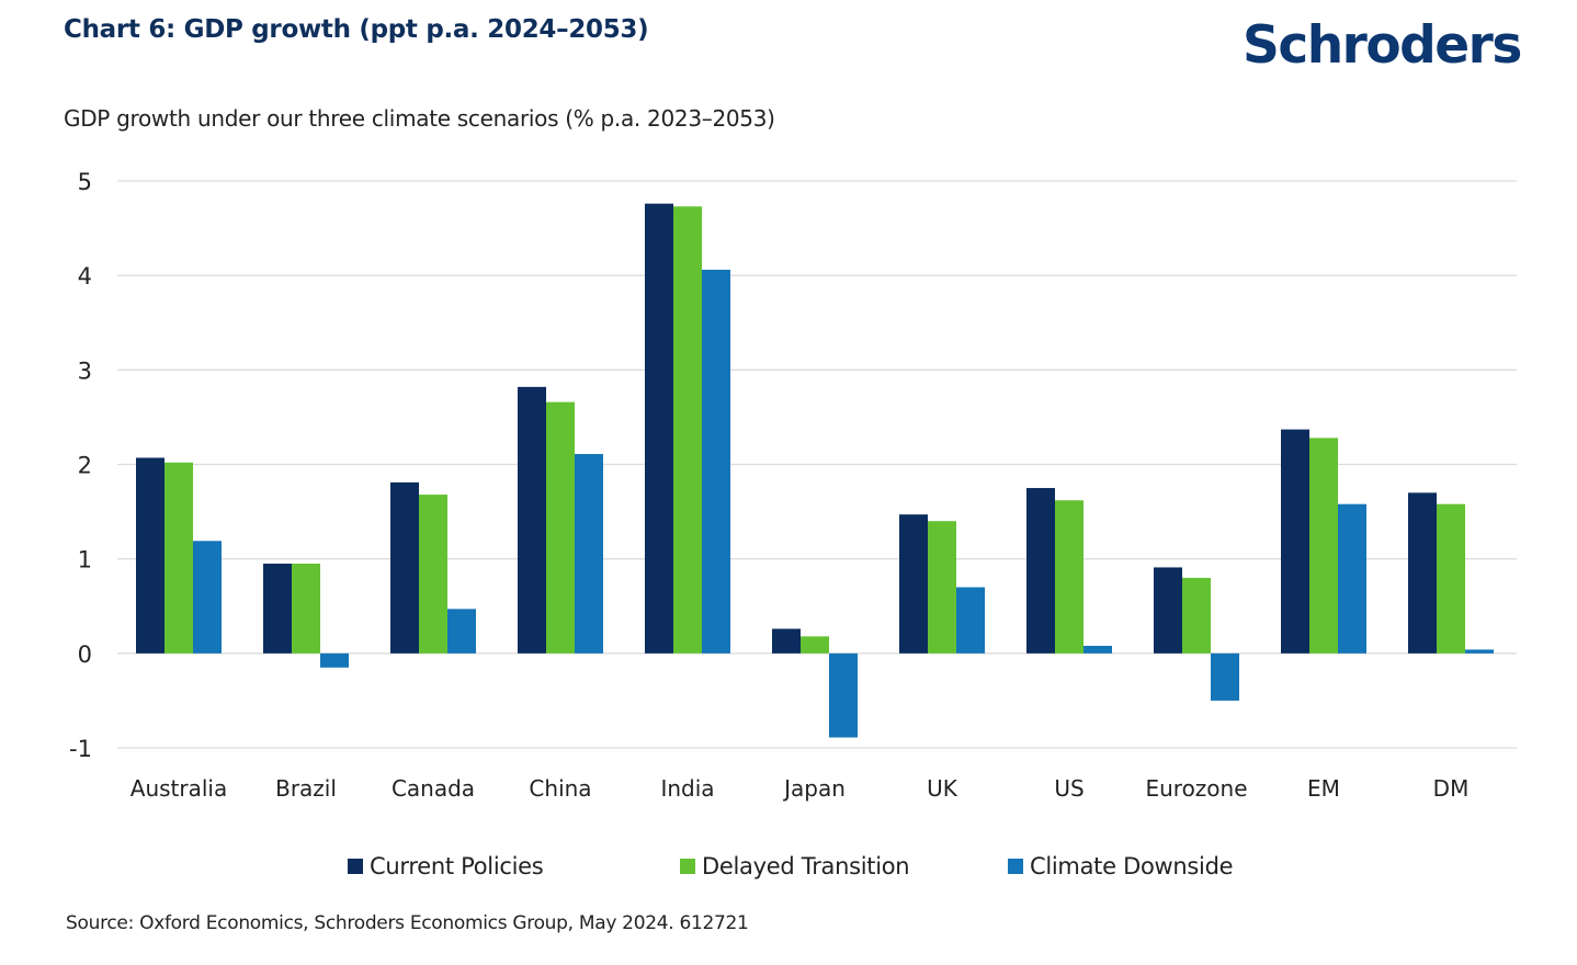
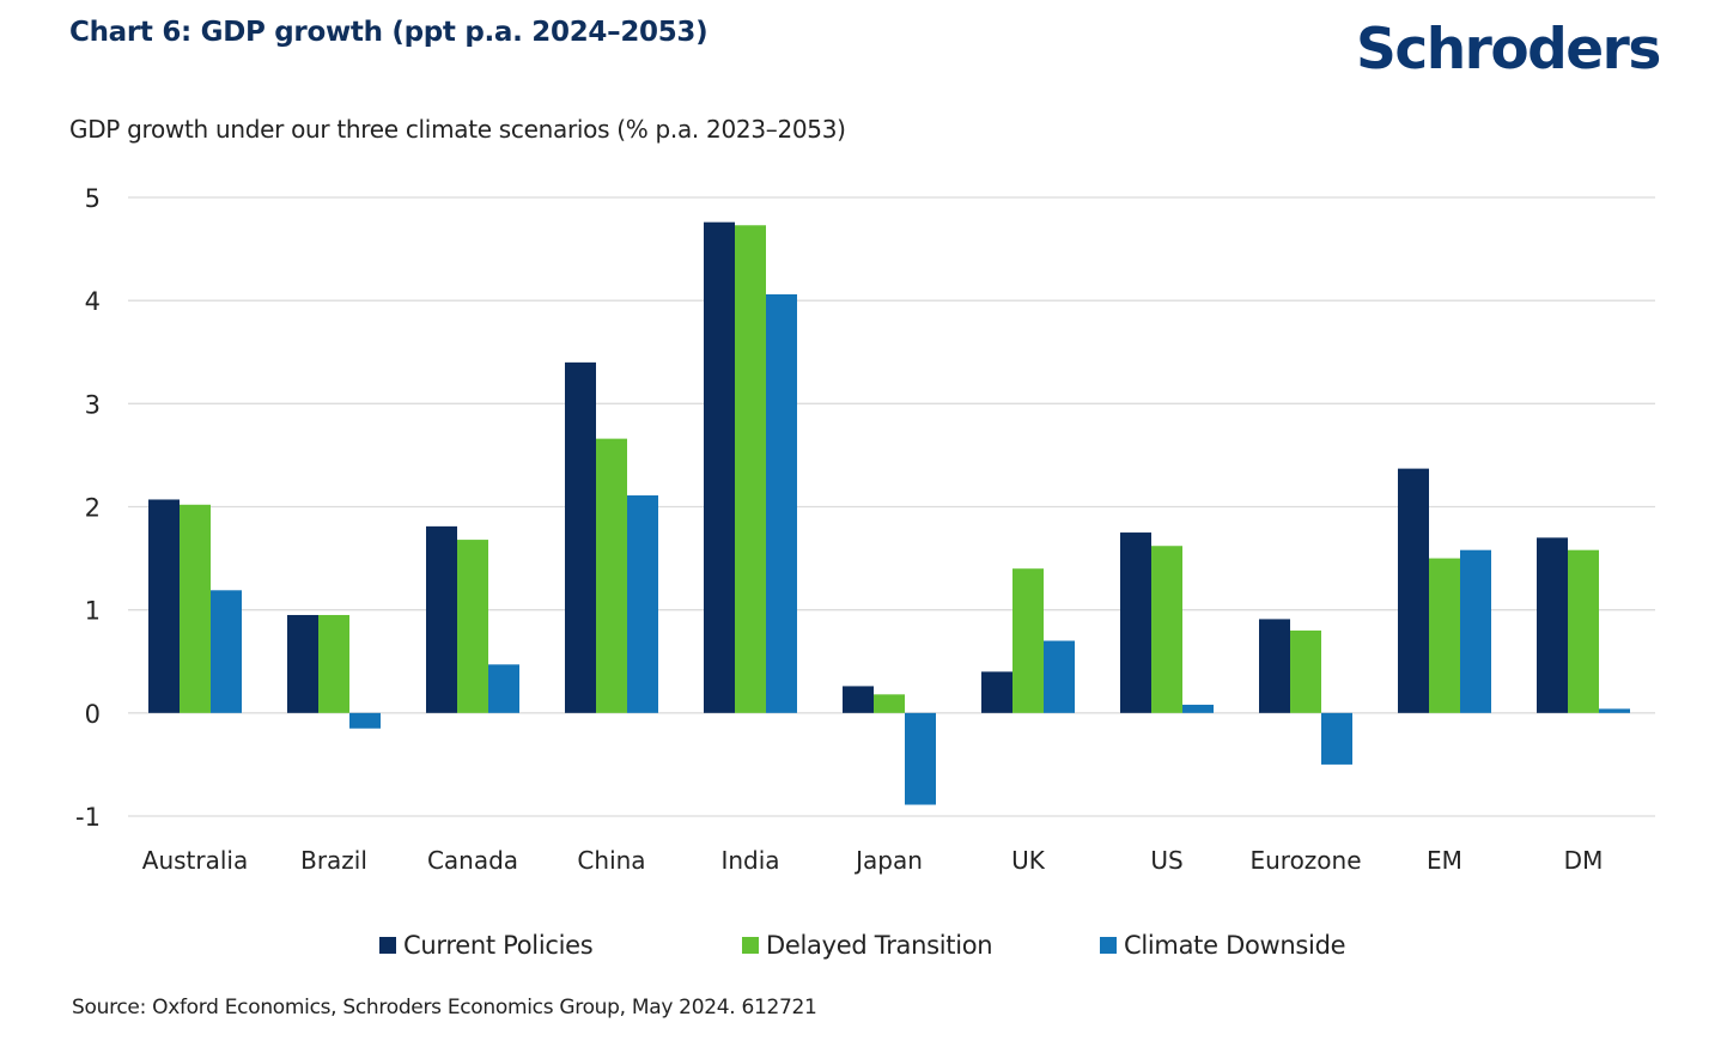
Current Policies/China: 2.8 -> 3.4
Current Policies/UK: 1.5 -> 0.4
Delayed Transition/EM: 2.3 -> 1.5
